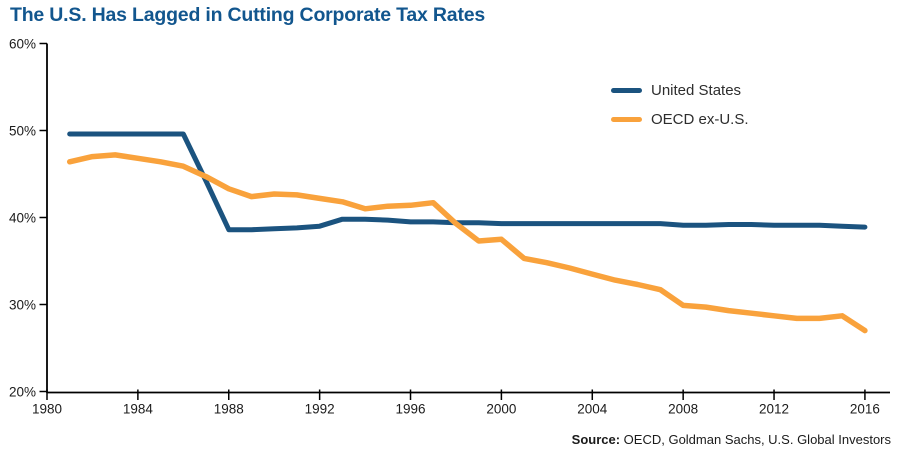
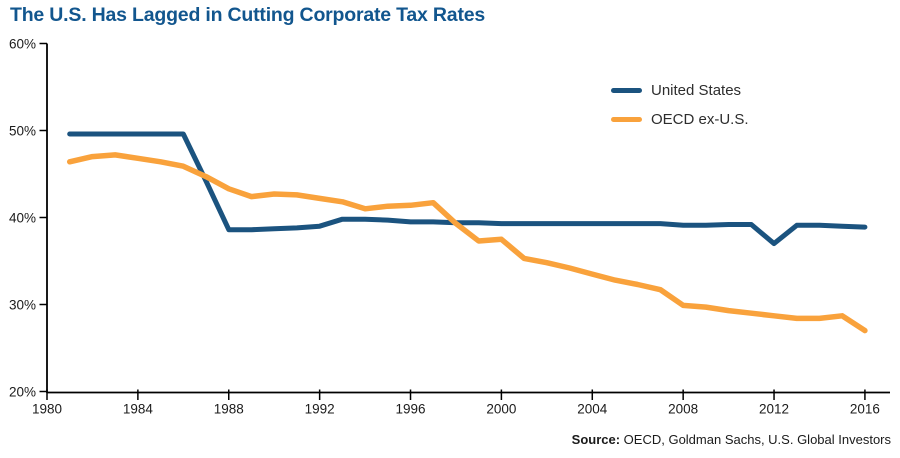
United States/2012: 39% -> 37%
